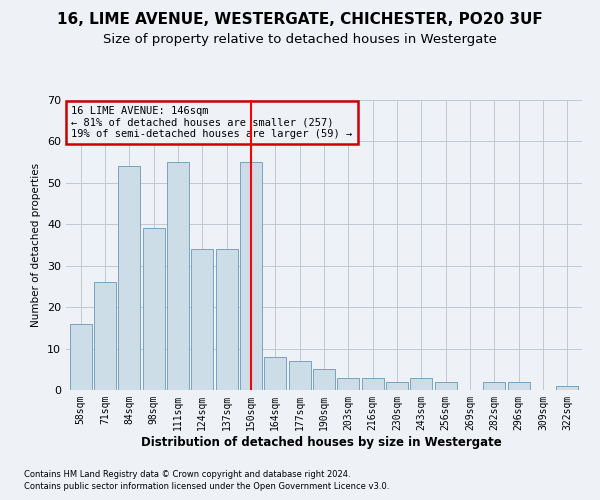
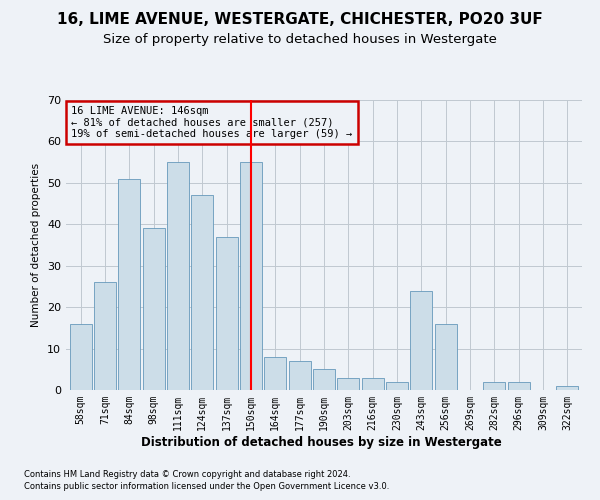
84sqm: 54 -> 51
124sqm: 34 -> 47
137sqm: 34 -> 37
243sqm: 3 -> 24
256sqm: 2 -> 16
